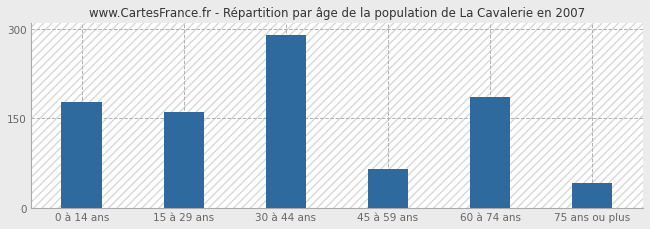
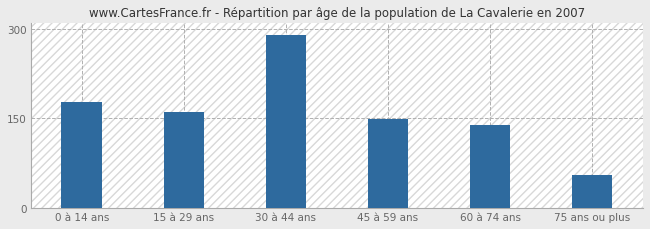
45 à 59 ans: 66 -> 149
60 à 74 ans: 186 -> 139
75 ans ou plus: 42 -> 55
